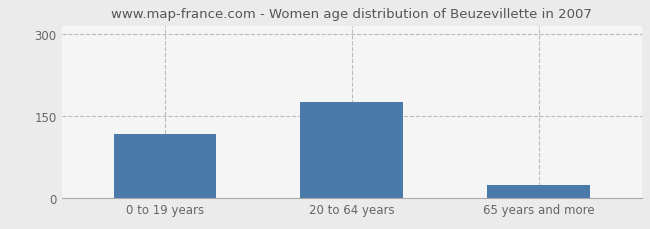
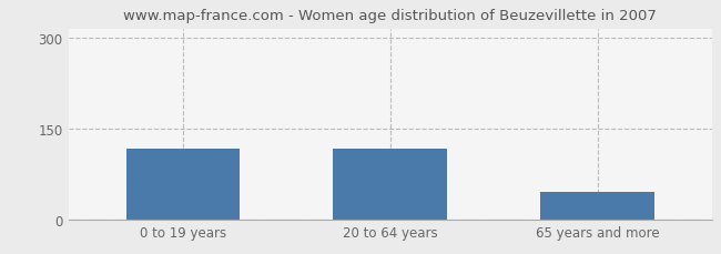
20 to 64 years: 175 -> 118
65 years and more: 25 -> 46
